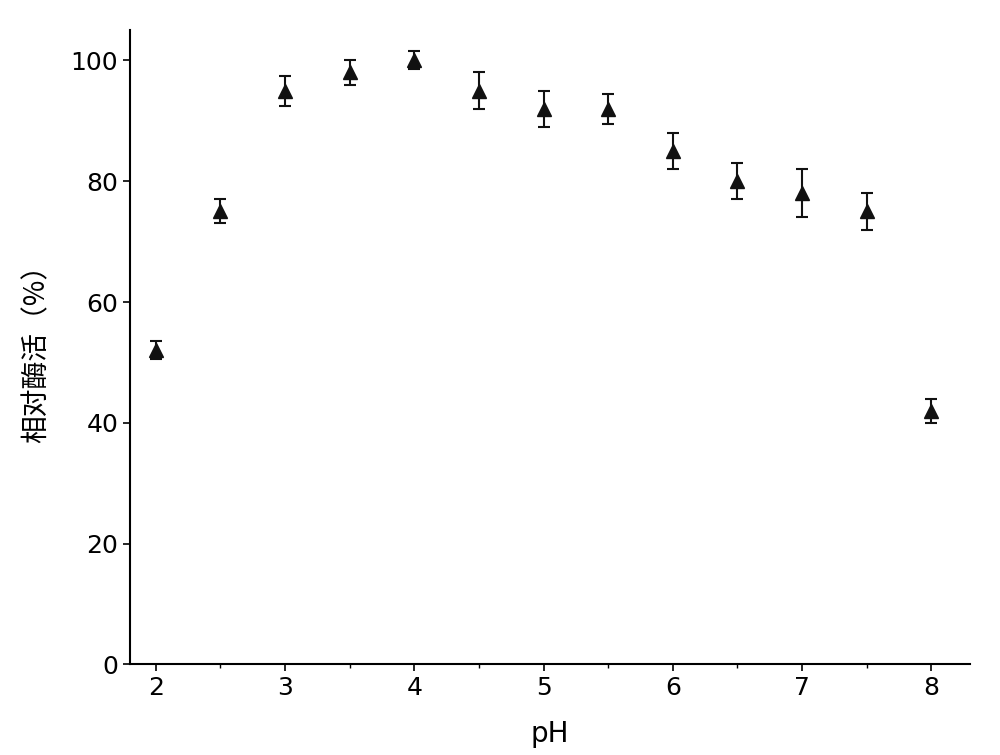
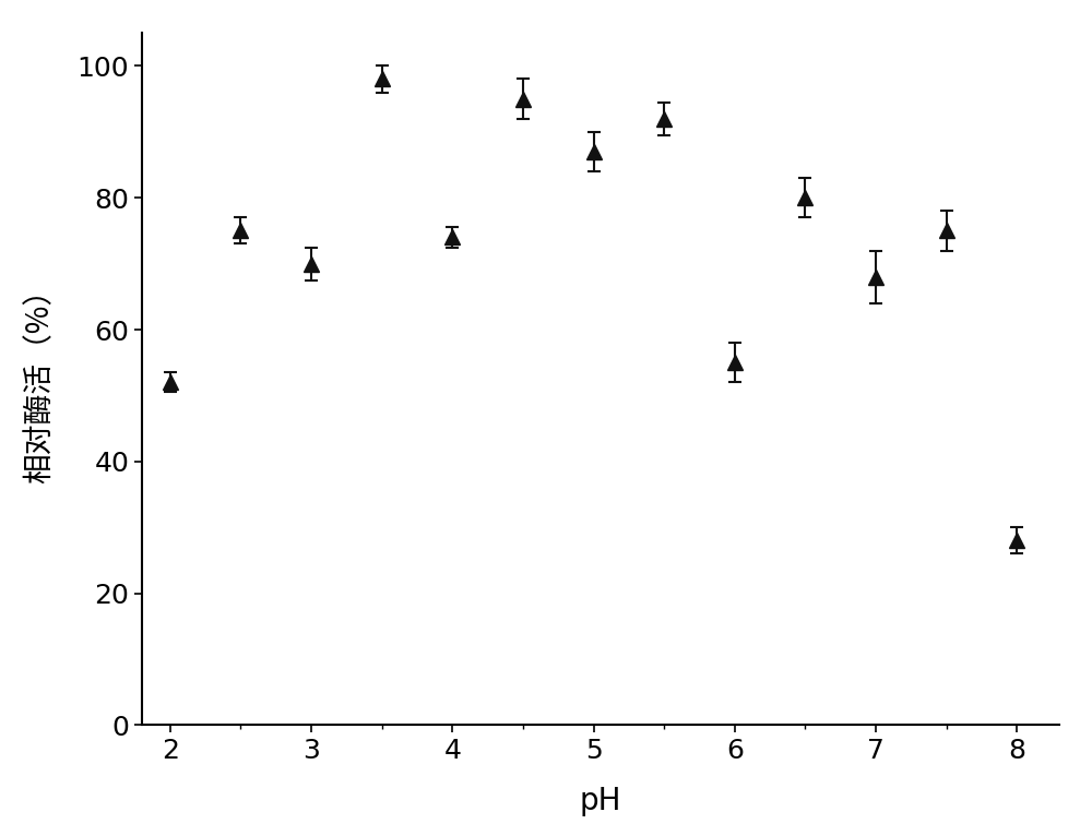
3: 95 -> 70
4: 100 -> 74
5: 92 -> 87
6: 85 -> 55
7: 78 -> 68
8: 42 -> 28
